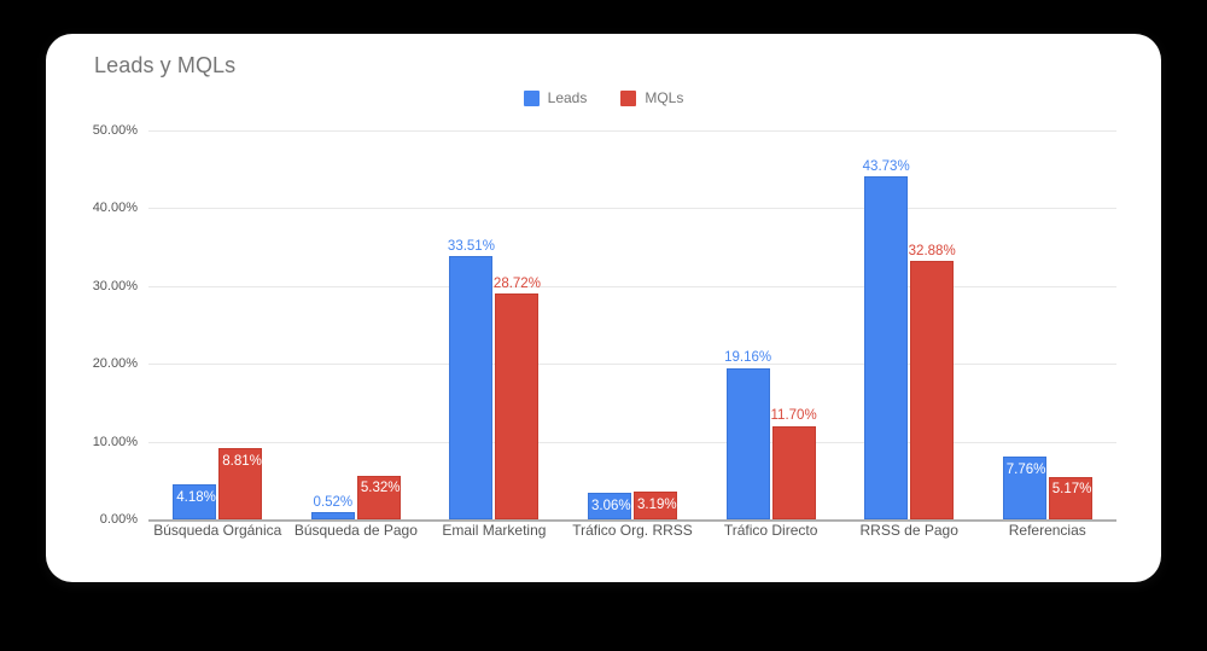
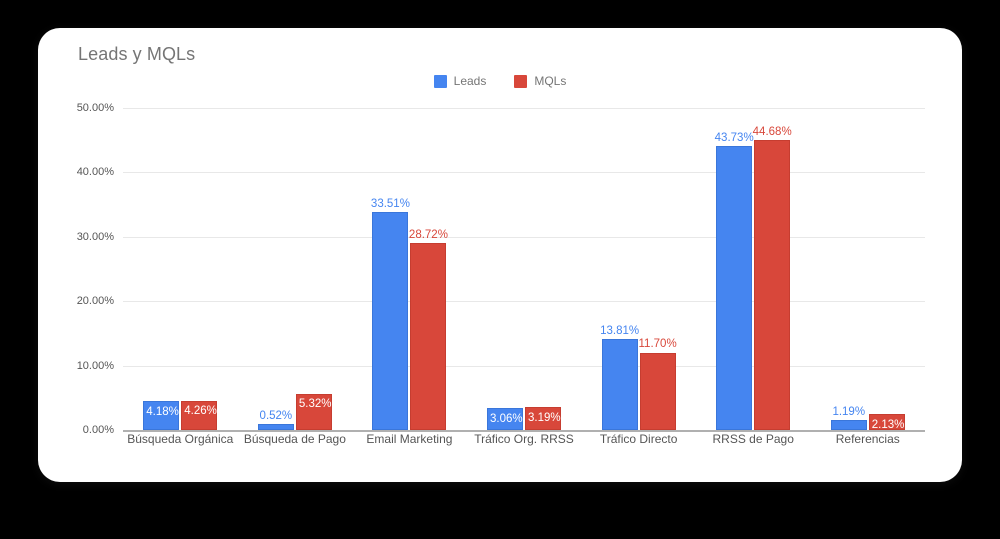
MQLs/Búsqueda Orgánica: 8.81% -> 4.26%
Leads/Tráfico Directo: 19.16% -> 13.81%
MQLs/RRSS de Pago: 32.88% -> 44.68%
Leads/Referencias: 7.76% -> 1.19%
MQLs/Referencias: 5.17% -> 2.13%
